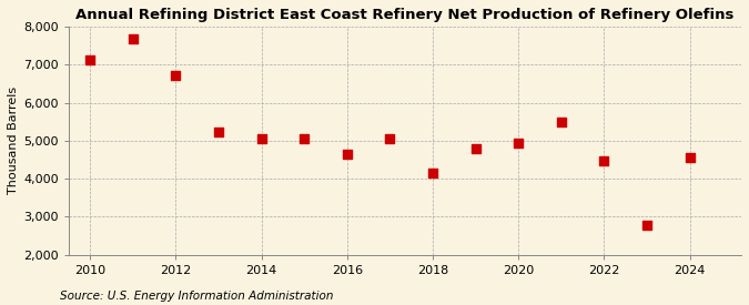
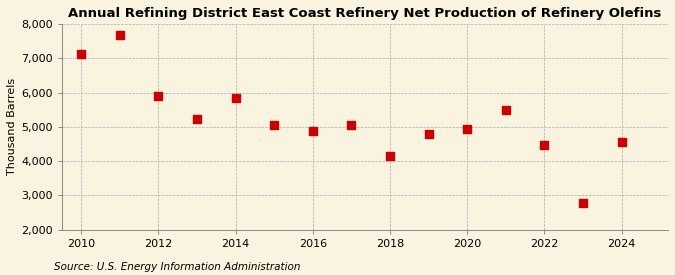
2012: 6,700 -> 5,900
2014: 5,050 -> 5,840
2016: 4,650 -> 4,880
